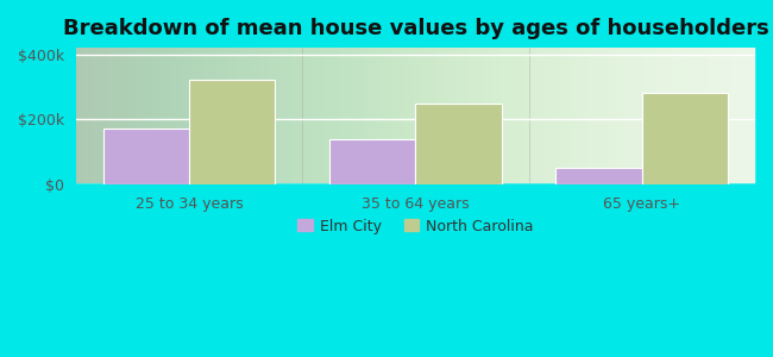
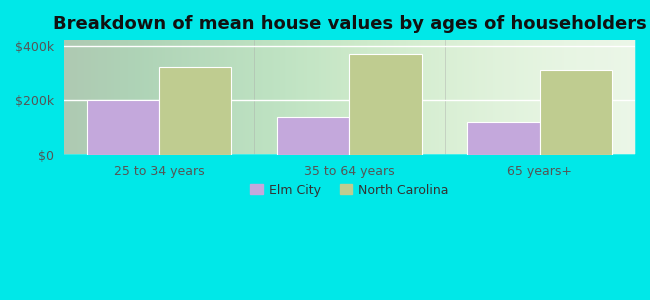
Elm City/25 to 34 years: $170k -> $200k
North Carolina/35 to 64 years: $250k -> $370k
Elm City/65 years+: $50k -> $120k
North Carolina/65 years+: $280k -> $310k
